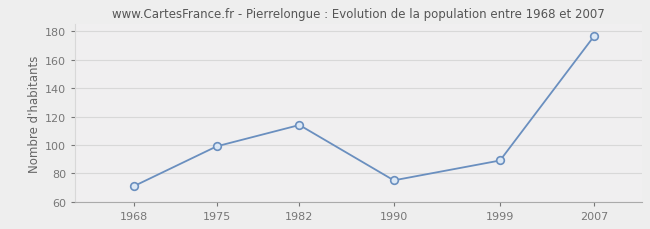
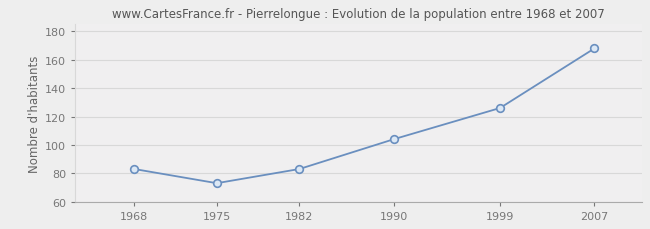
1968: 71 -> 83
1975: 99 -> 73
1982: 114 -> 83
1990: 75 -> 104
1999: 89 -> 126
2007: 177 -> 168
